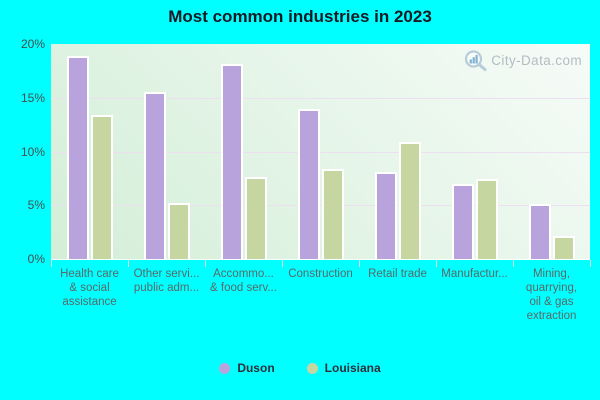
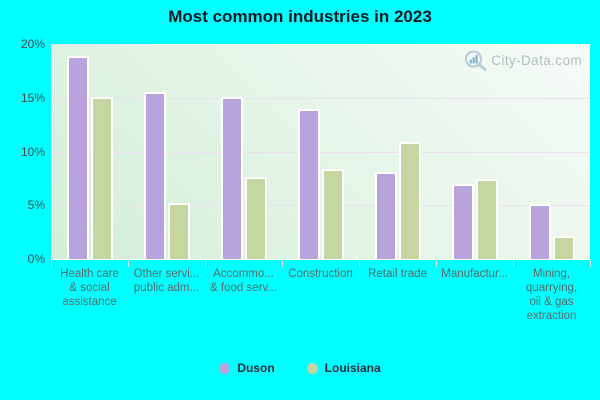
Louisiana/Health care & social assistance: 13.4% -> 15.1%
Duson/Accommo... & food serv...: 18.1% -> 15.1%
